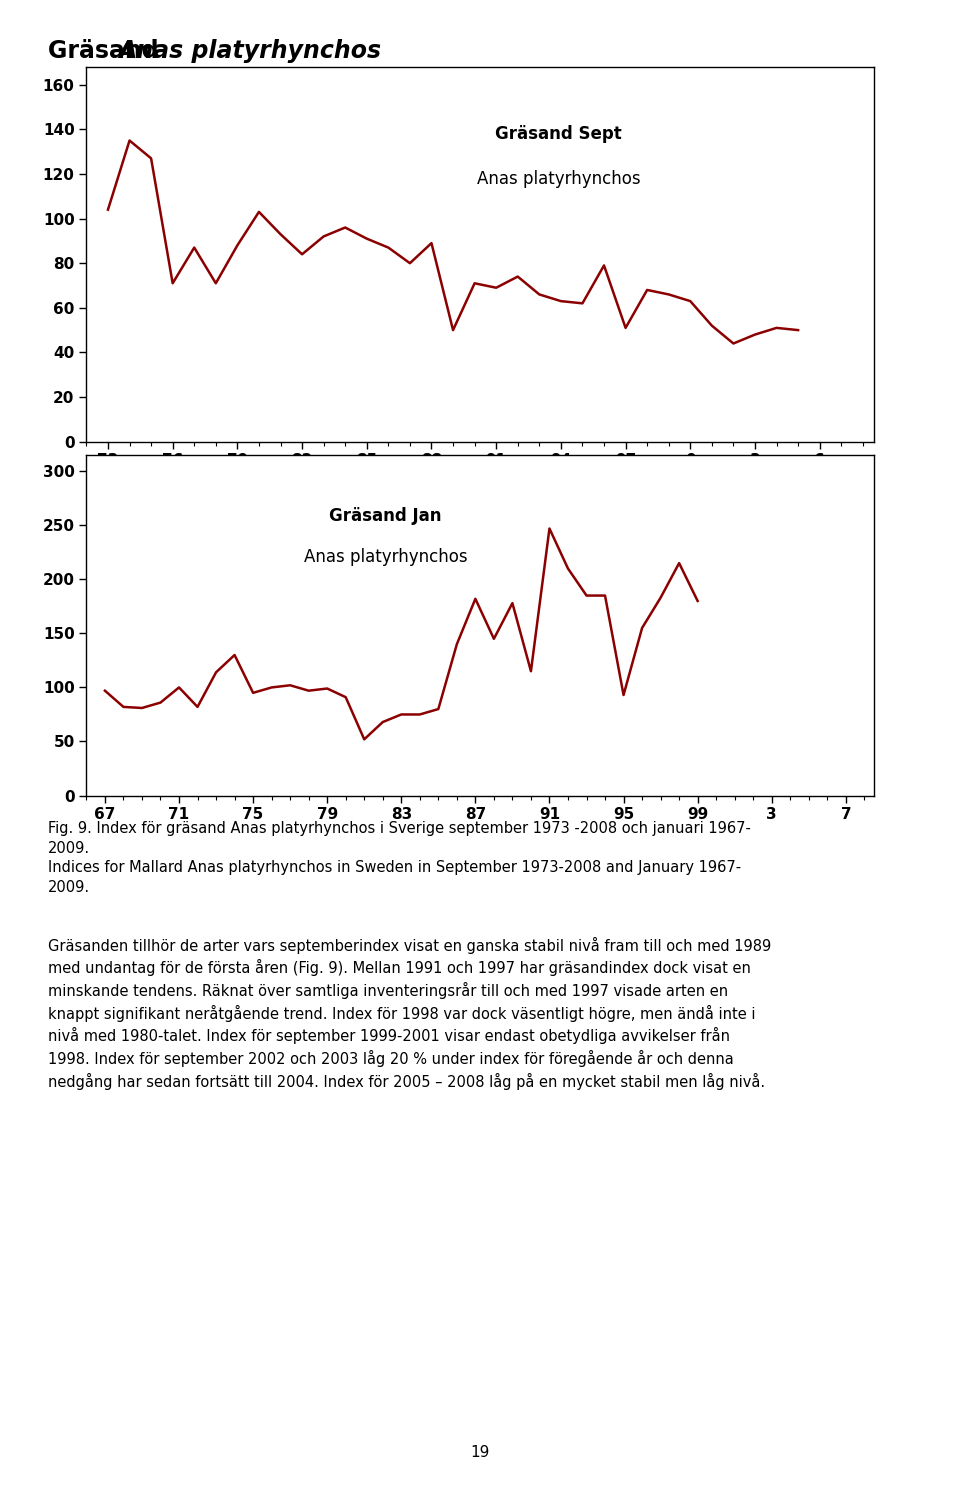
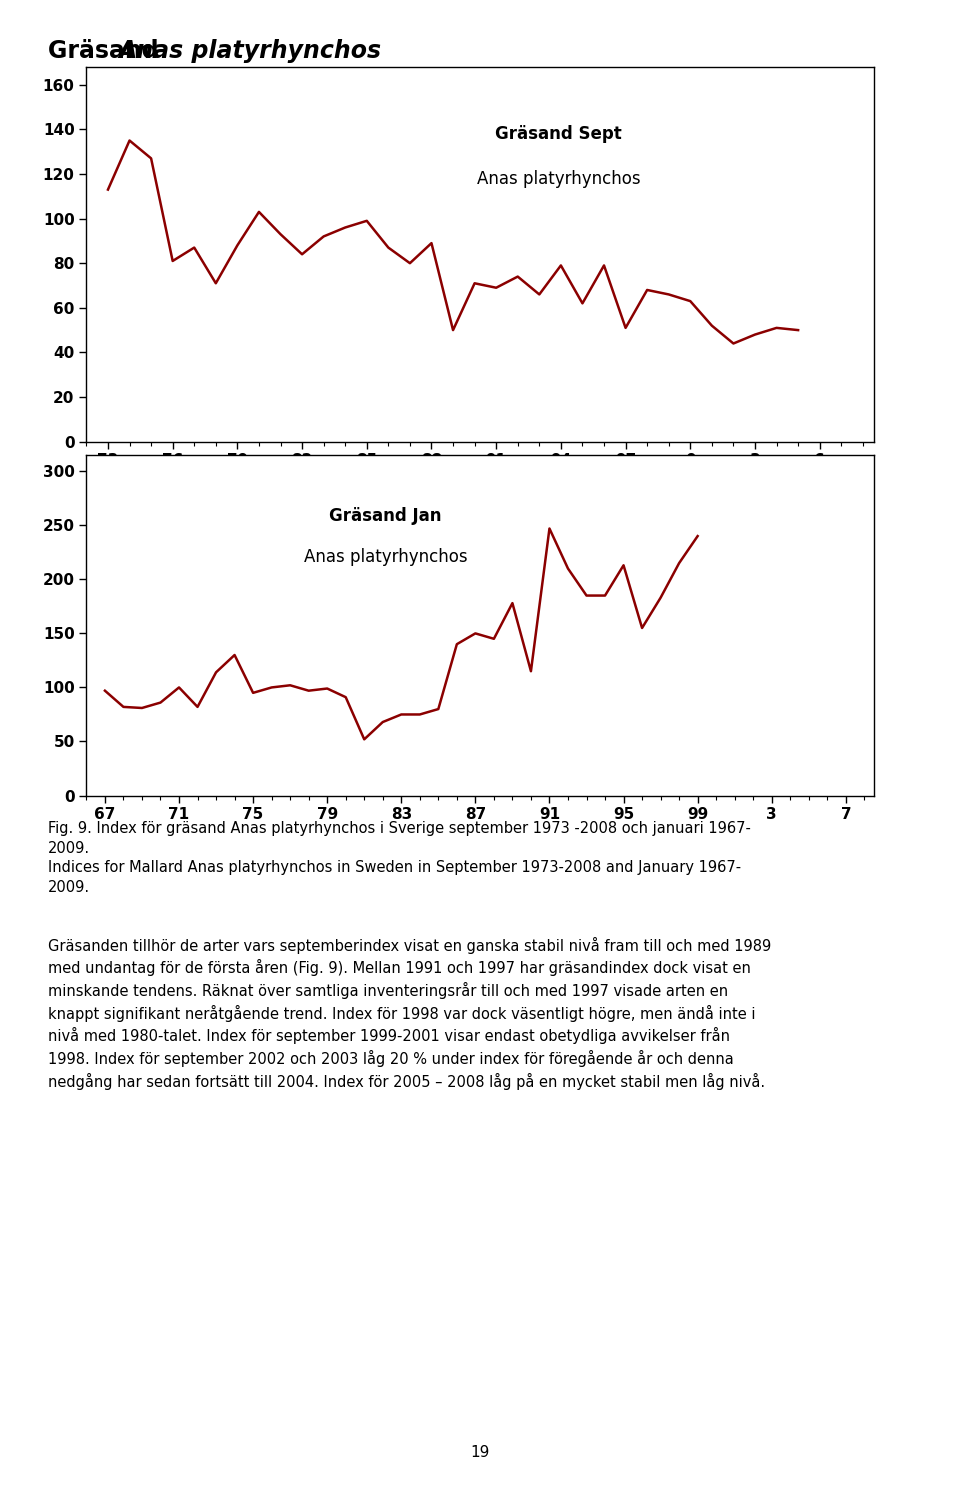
73: 104 -> 113
76: 71 -> 81
85: 91 -> 99
94: 63 -> 79
87: 182 -> 150
95: 93 -> 213
99: 180 -> 240
